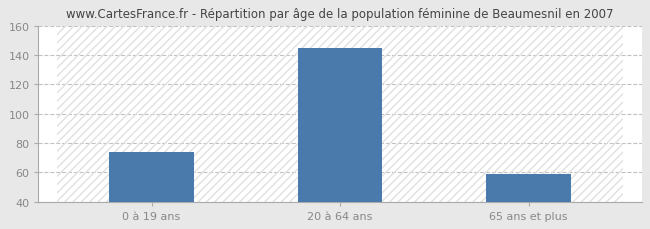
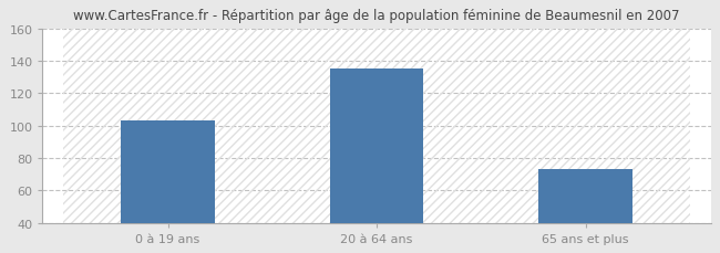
0 à 19 ans: 74 -> 103
20 à 64 ans: 145 -> 135
65 ans et plus: 59 -> 73
